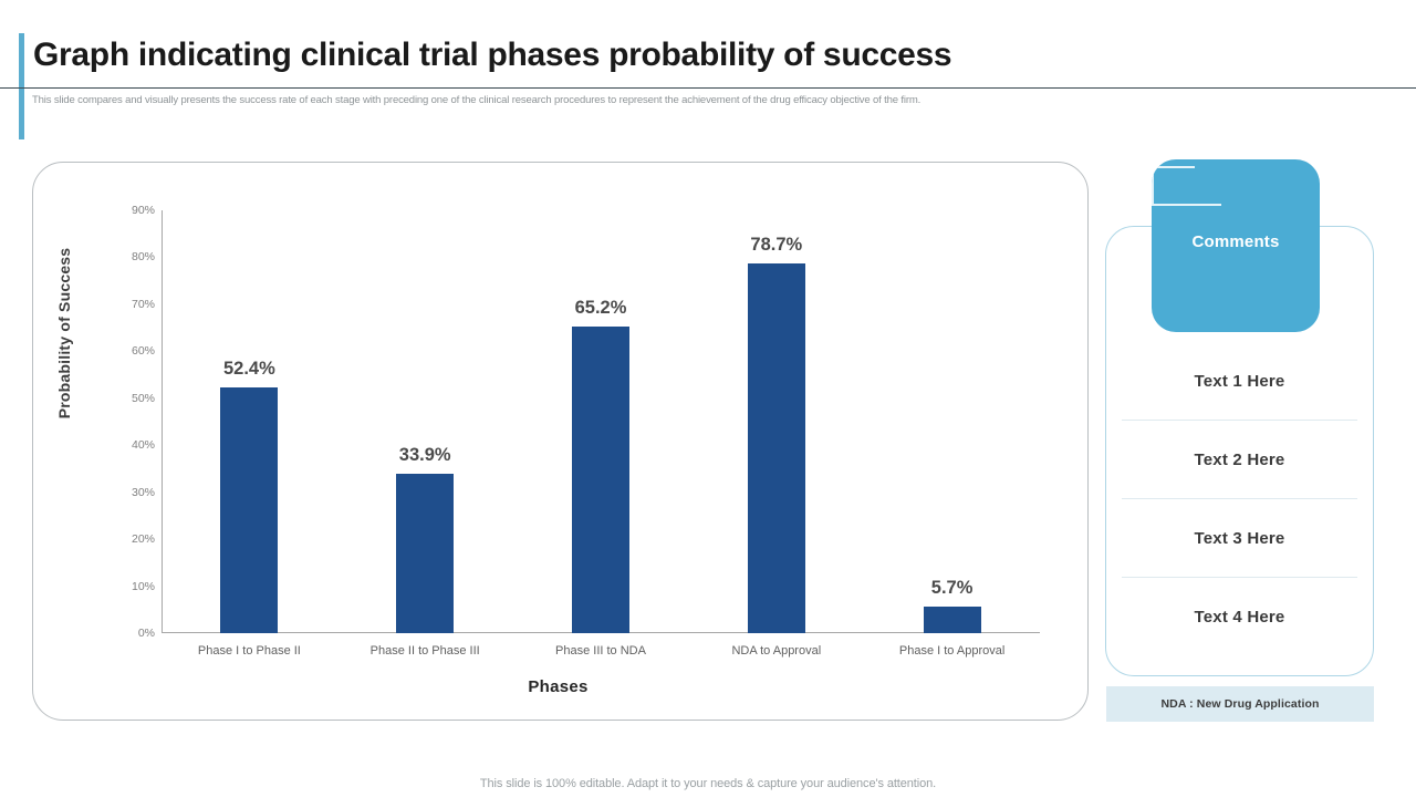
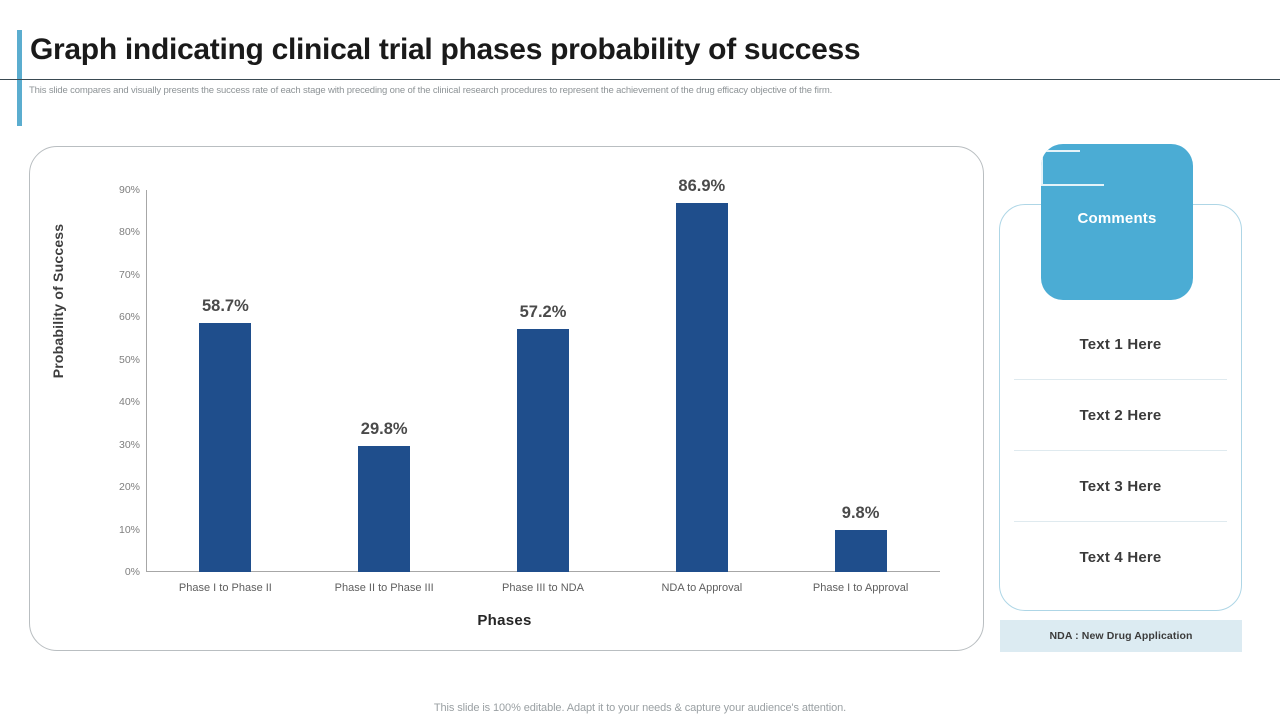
Phase I to Phase II: 52.4% -> 58.7%
Phase II to Phase III: 33.9% -> 29.8%
Phase III to NDA: 65.2% -> 57.2%
NDA to Approval: 78.7% -> 86.9%
Phase I to Approval: 5.7% -> 9.8%
